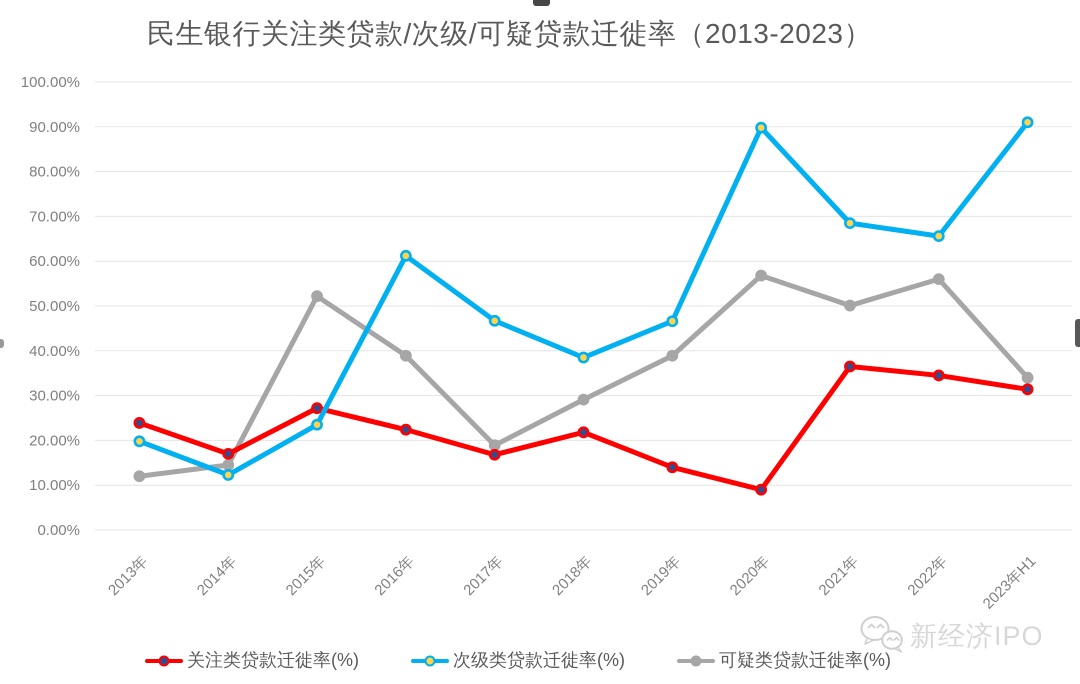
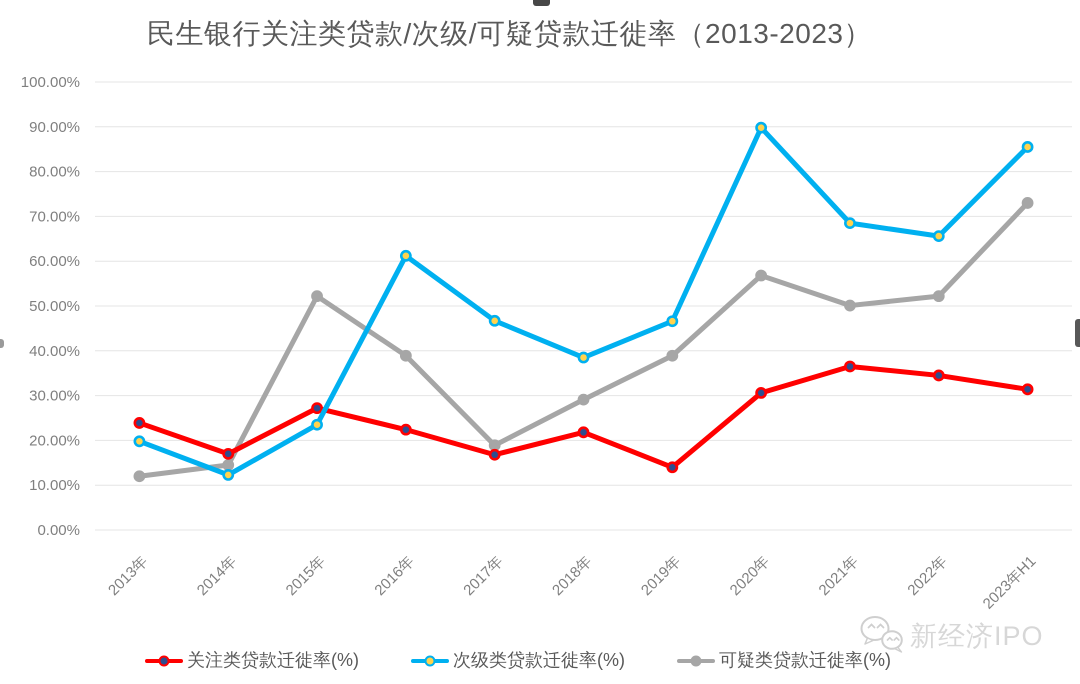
关注类贷款迁徙率(%)/2020年: 9% -> 31%
可疑类贷款迁徙率(%)/2022年: 56% -> 52%
次级类贷款迁徙率(%)/2023年H1: 91% -> 86%
可疑类贷款迁徙率(%)/2023年H1: 34% -> 73%
